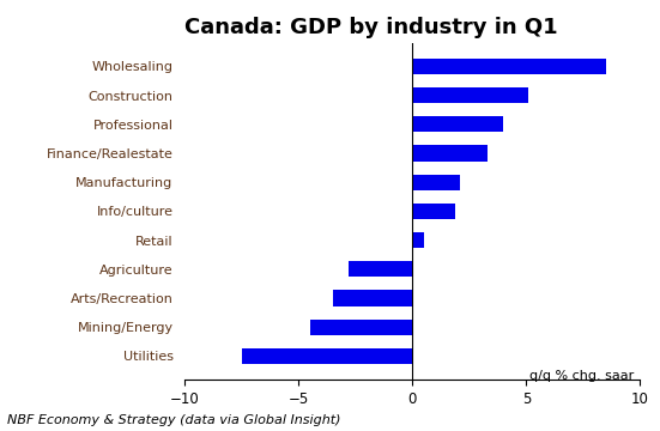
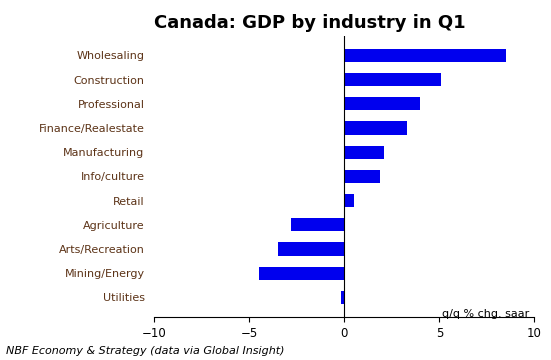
Utilities: -7.5 -> -0.2
